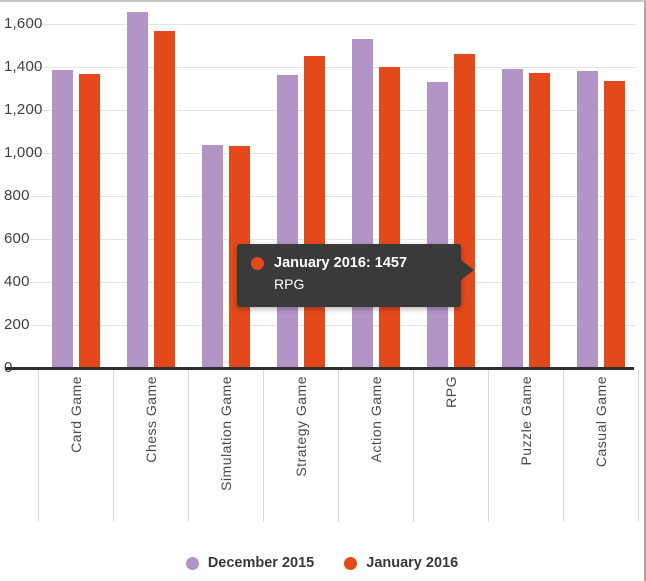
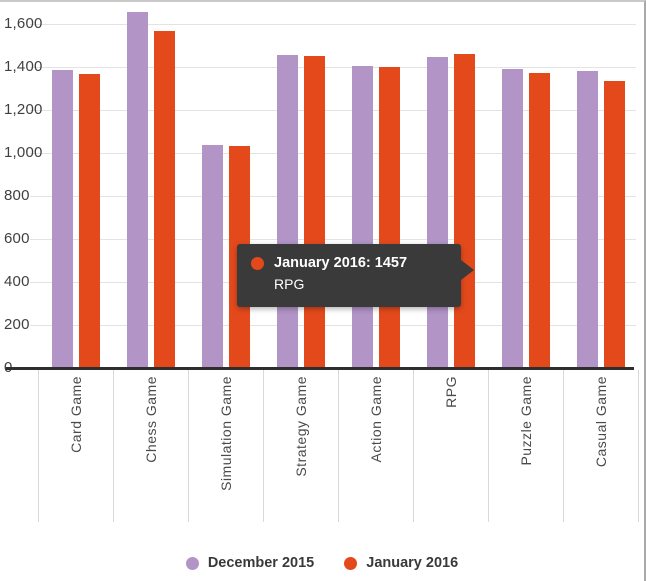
December 2015/Strategy Game: 1360 -> 1460
December 2015/Action Game: 1530 -> 1400
December 2015/RPG: 1330 -> 1440
